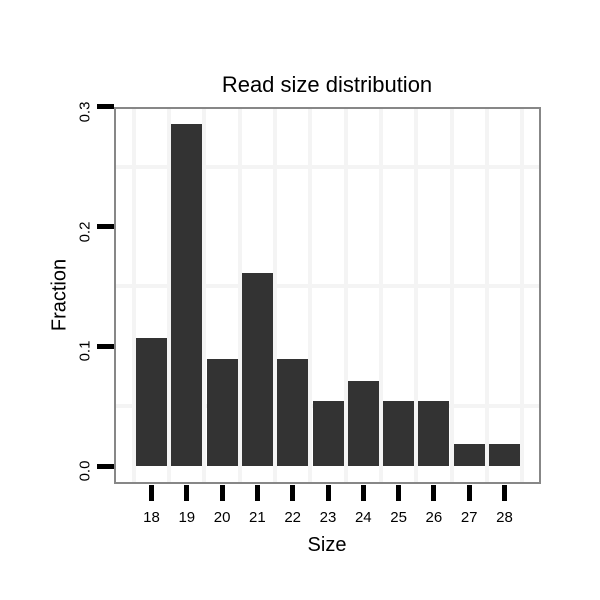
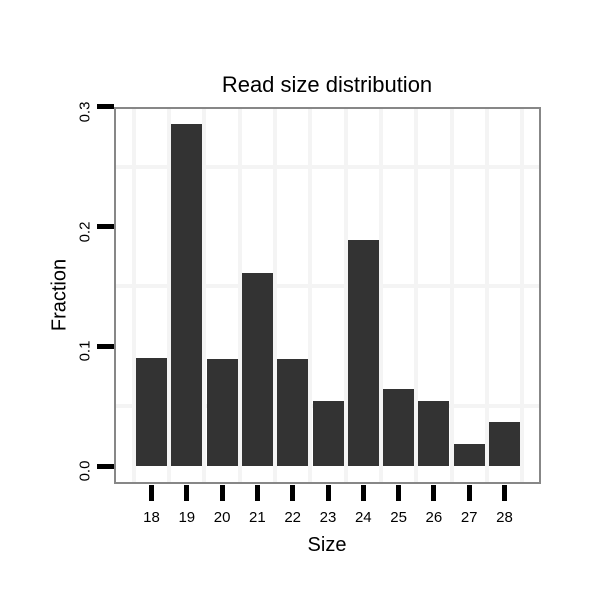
18: 0.107 -> 0.090
24: 0.071 -> 0.189
25: 0.054 -> 0.064
28: 0.018 -> 0.037
